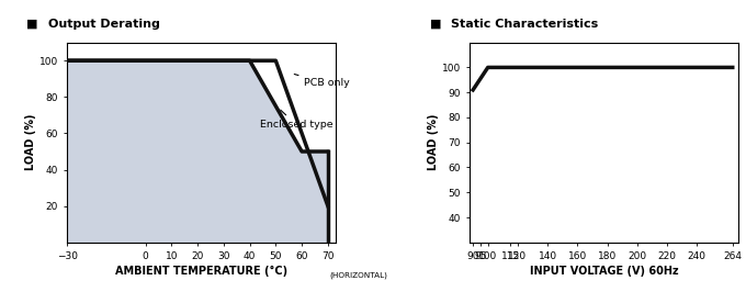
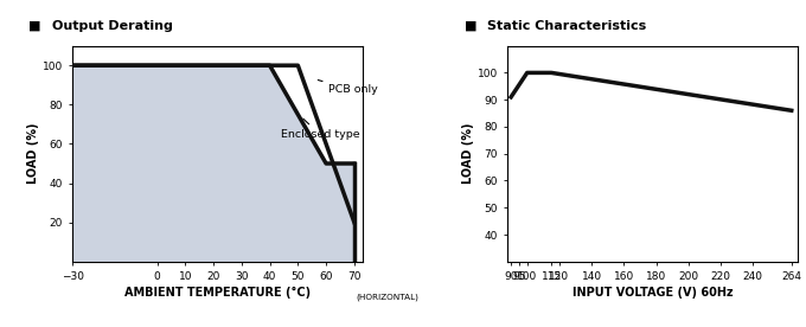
264: 100 -> 86
